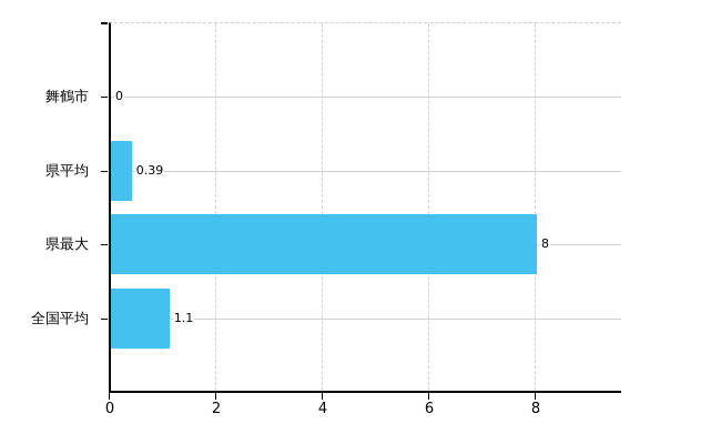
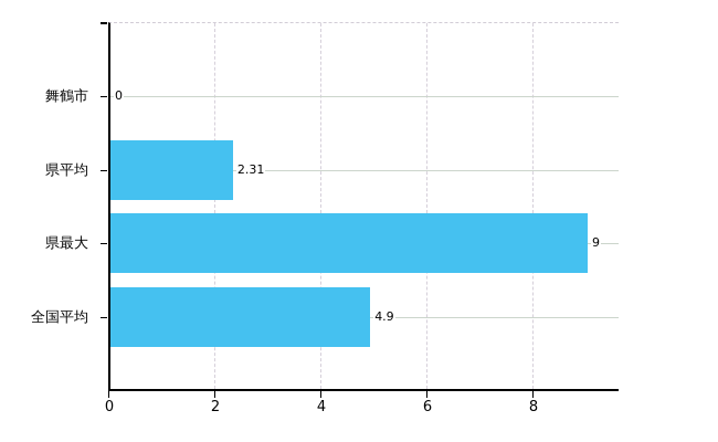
県平均: 0.39 -> 2.31
県最大: 8 -> 9
全国平均: 1.1 -> 4.9
